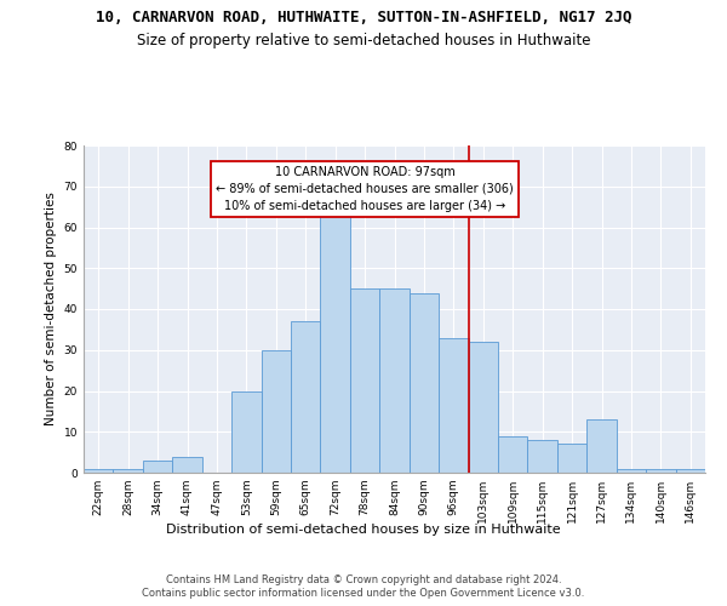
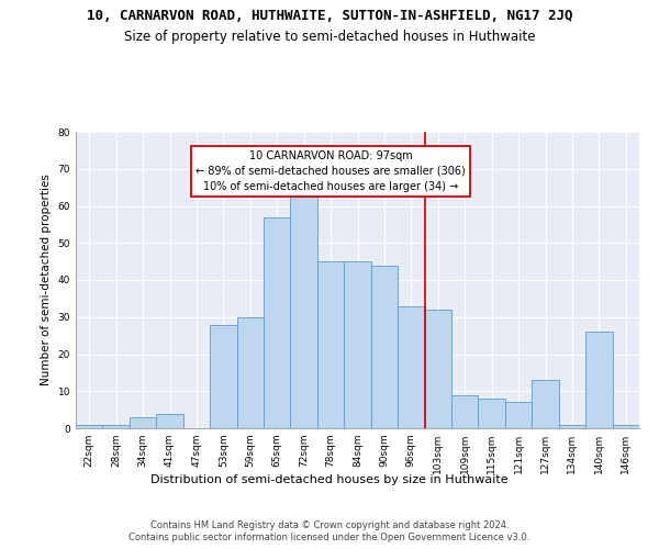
53sqm: 20 -> 28
65sqm: 37 -> 57
140sqm: 1 -> 26
